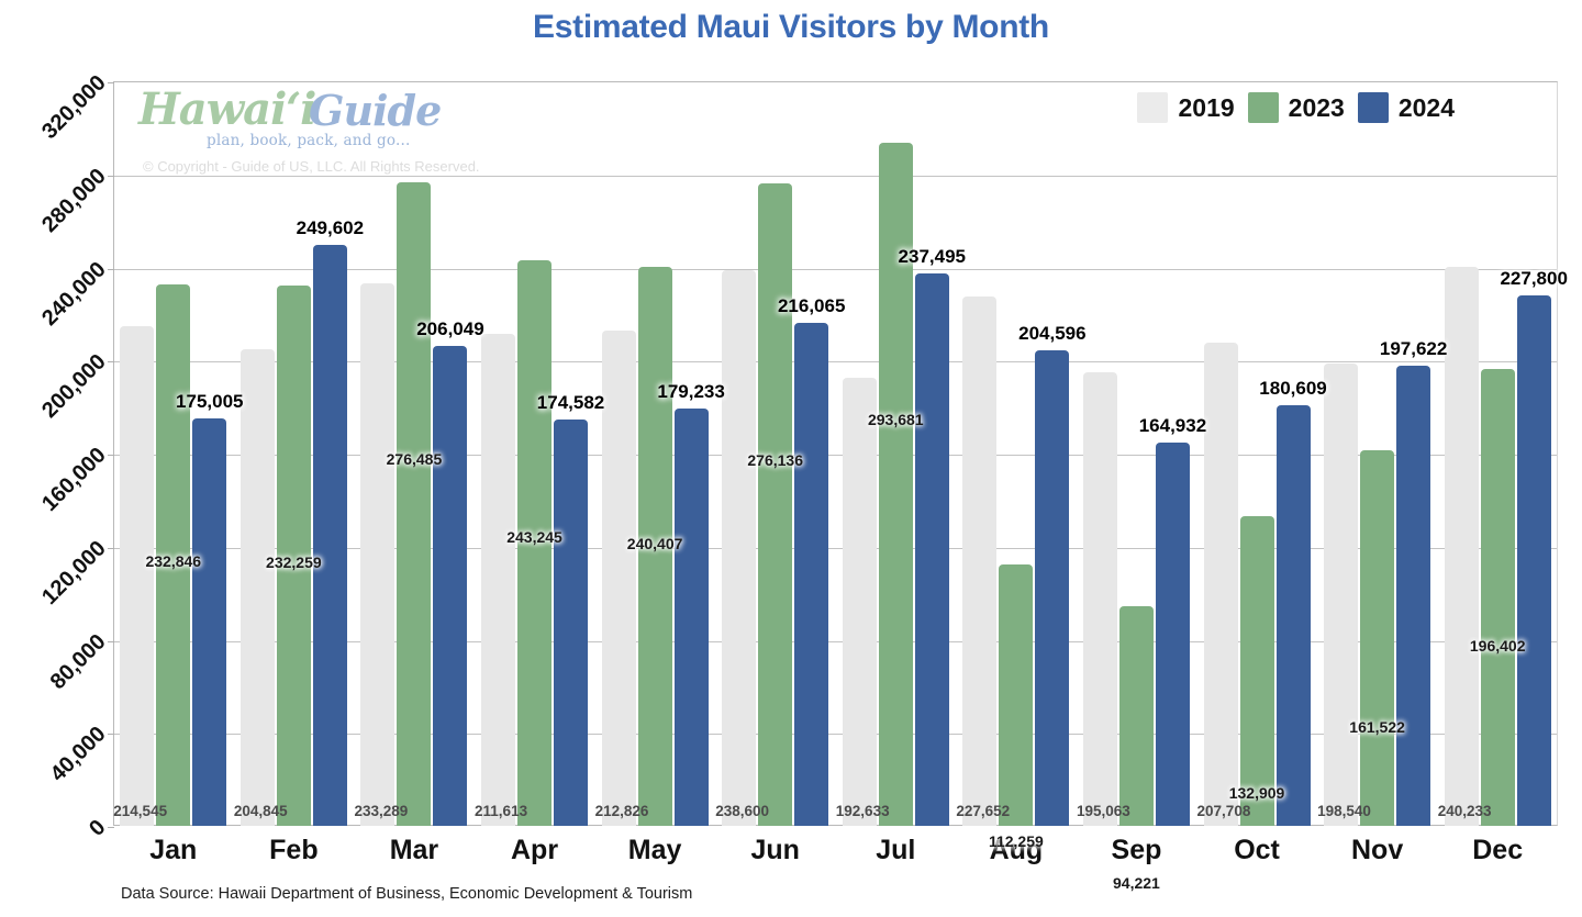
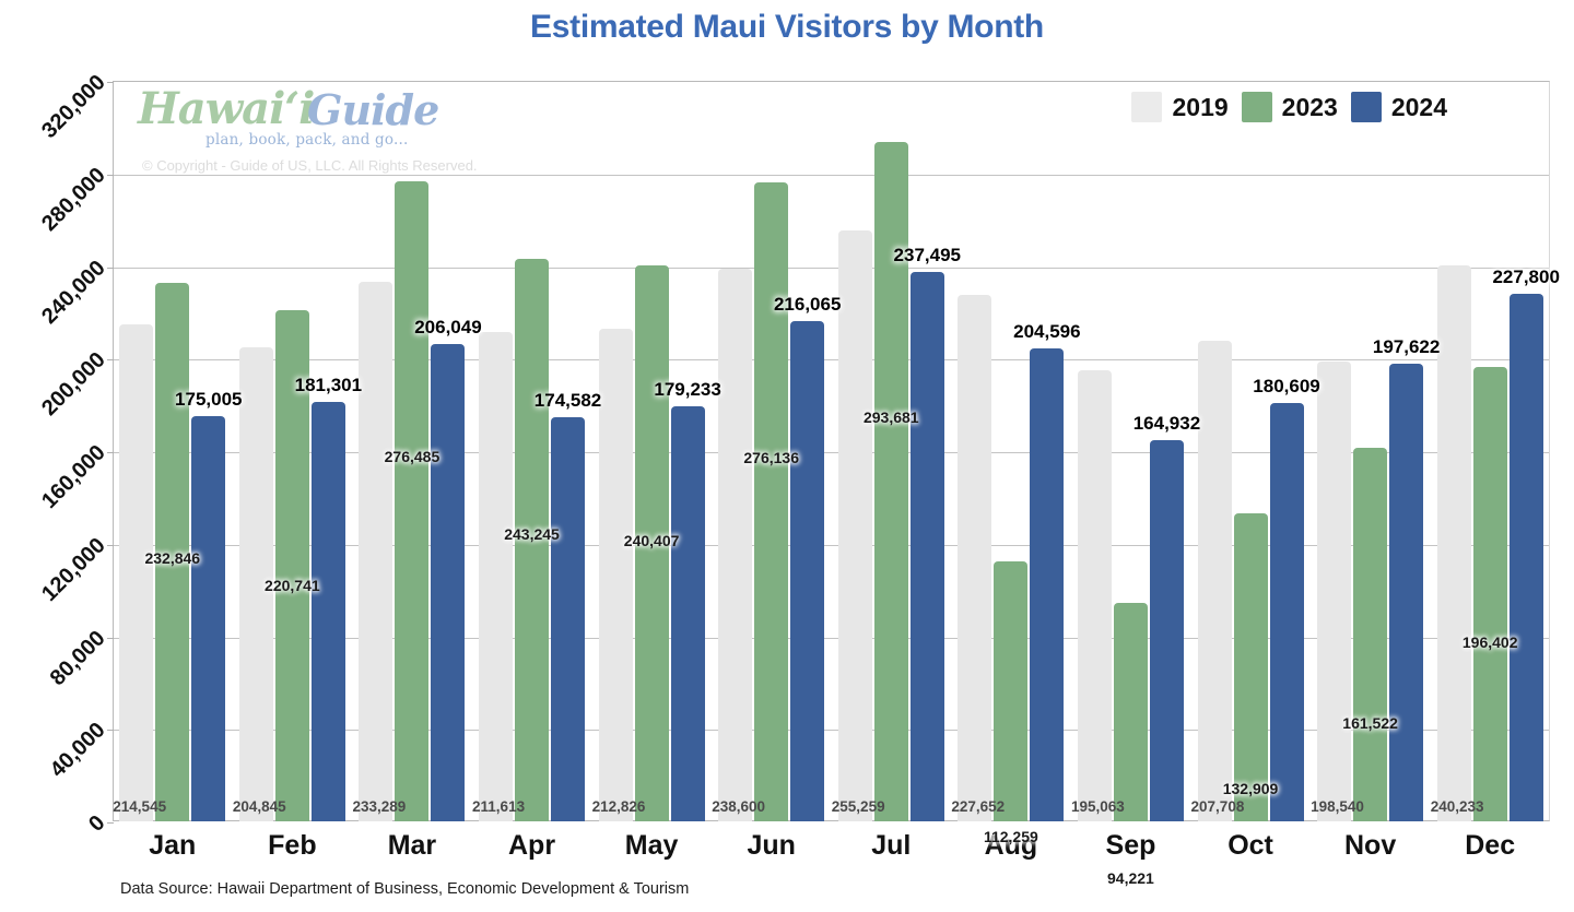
2023/Feb: 232,259 -> 220,741
2024/Feb: 249,602 -> 181,301
2019/Jul: 192,633 -> 255,259
